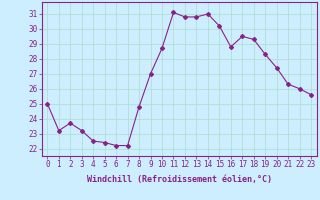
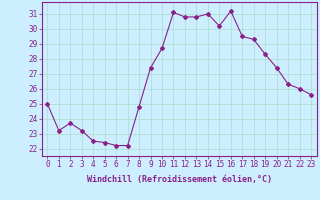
9: 27.0 -> 27.4
16: 28.8 -> 31.2
